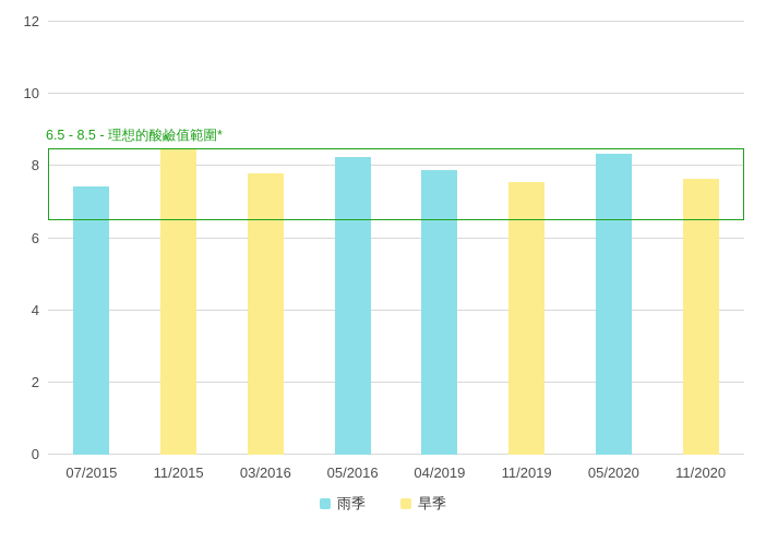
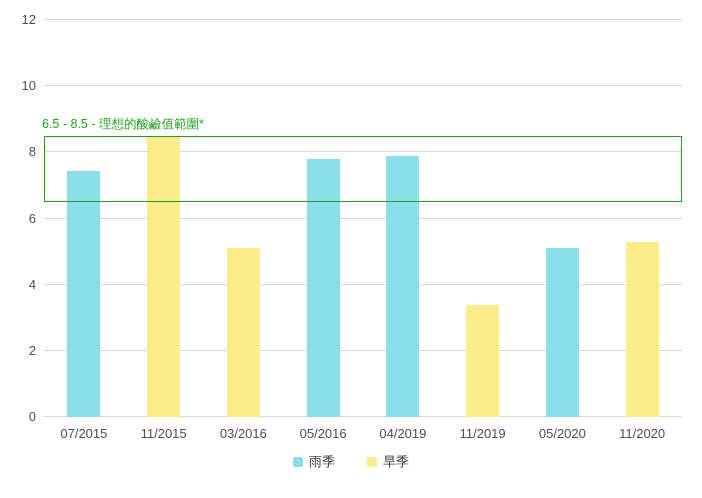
旱季/03/2016: 7.8 -> 5.1
雨季/05/2016: 8.2 -> 7.8
旱季/11/2019: 7.5 -> 3.4
雨季/05/2020: 8.3 -> 5.1
旱季/11/2020: 7.7 -> 5.3
